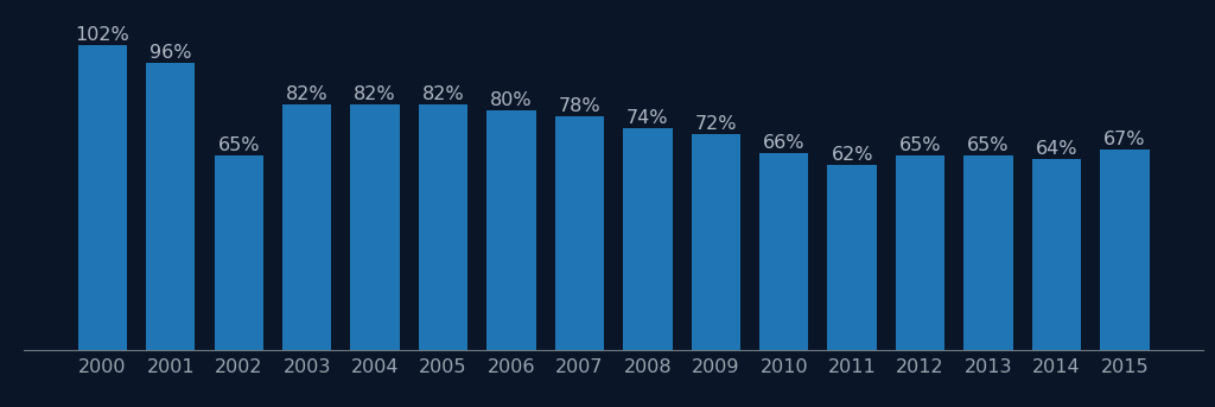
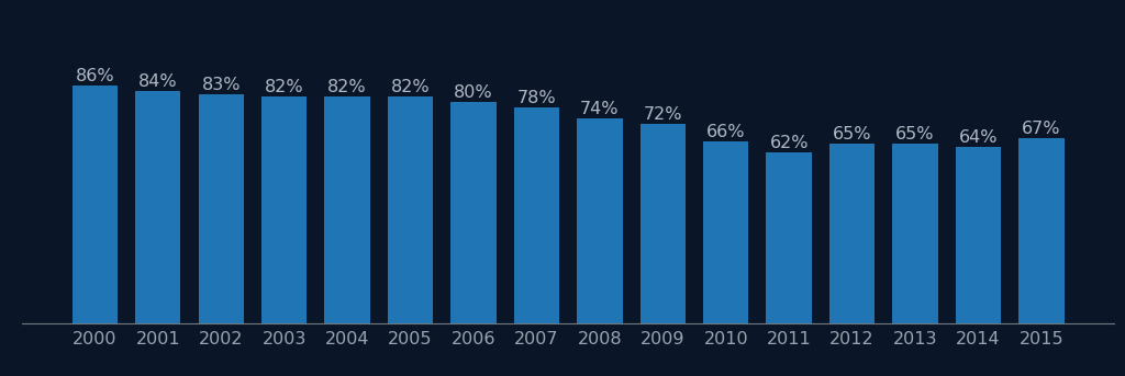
2000: 102% -> 86%
2001: 96% -> 84%
2002: 65% -> 83%
